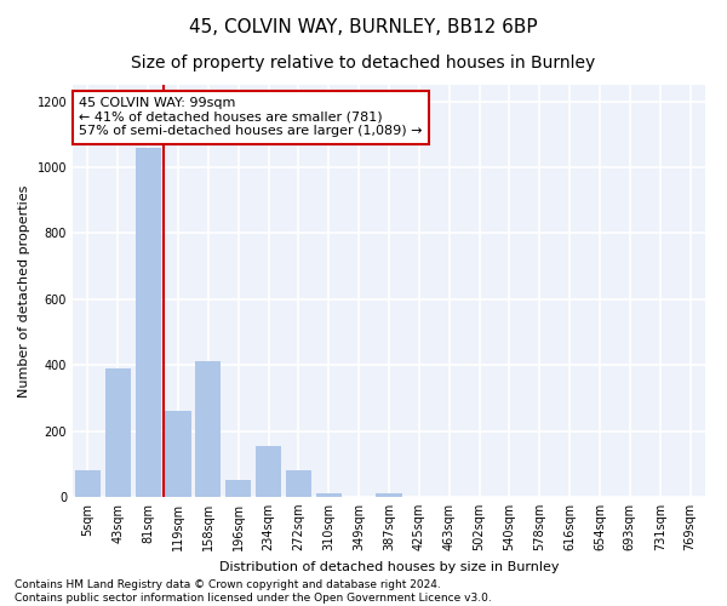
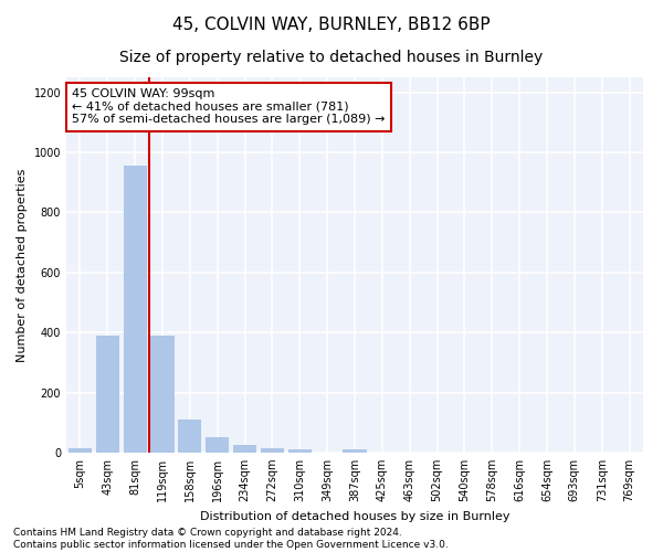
5sqm: 80 -> 15
81sqm: 1060 -> 955
119sqm: 260 -> 390
158sqm: 410 -> 110
234sqm: 155 -> 27
272sqm: 80 -> 15
